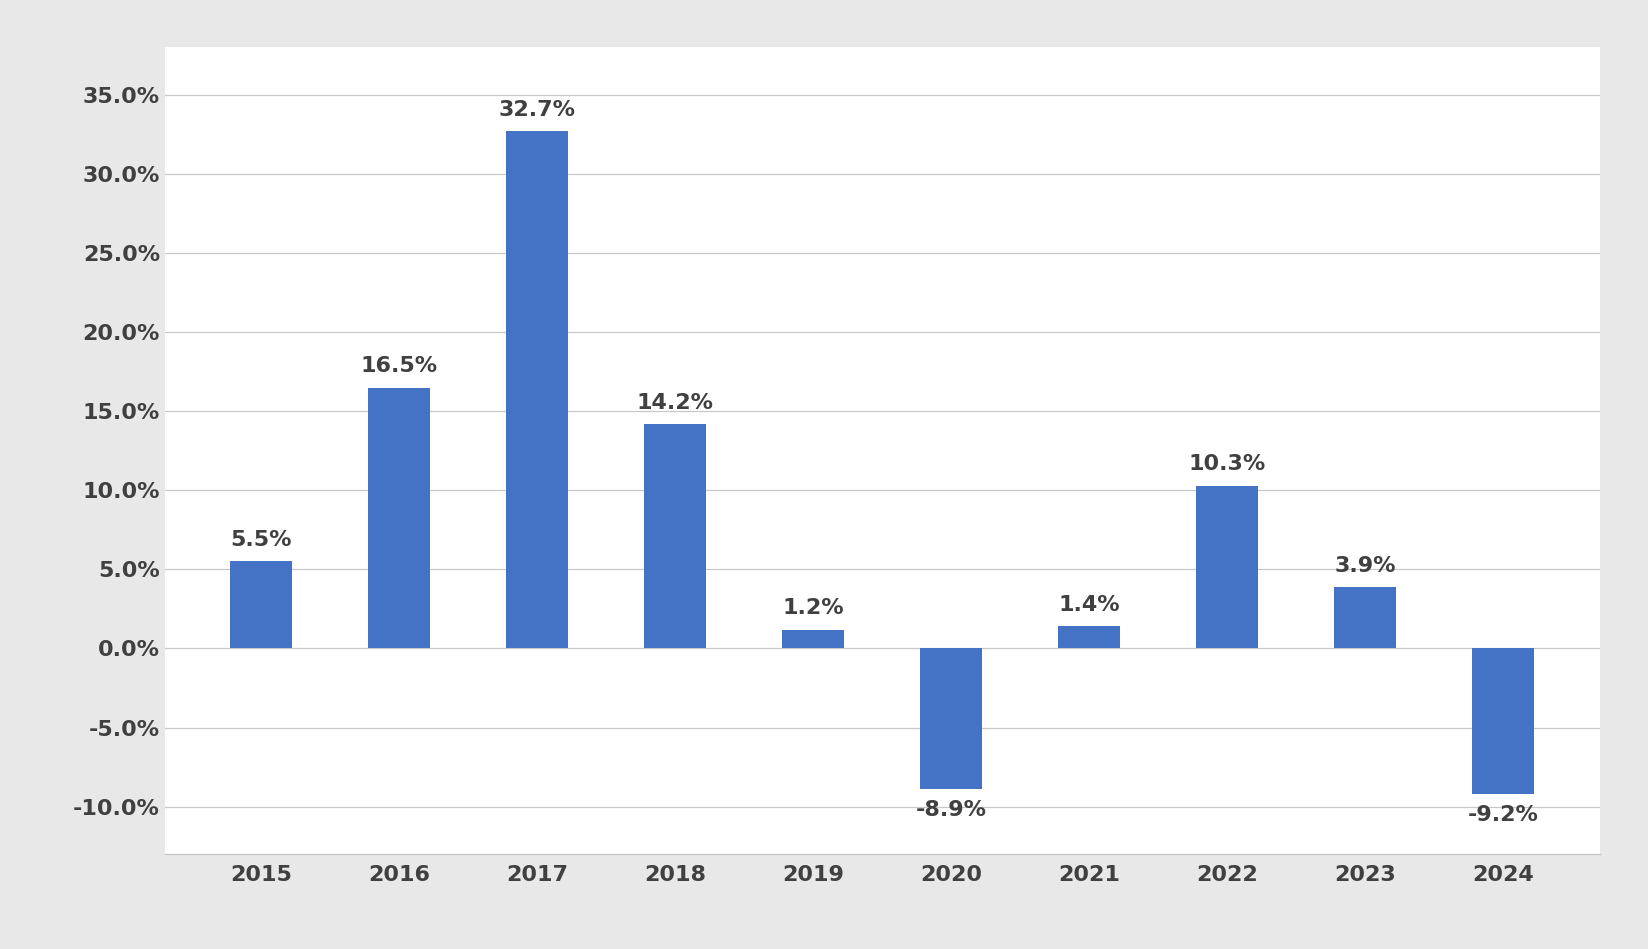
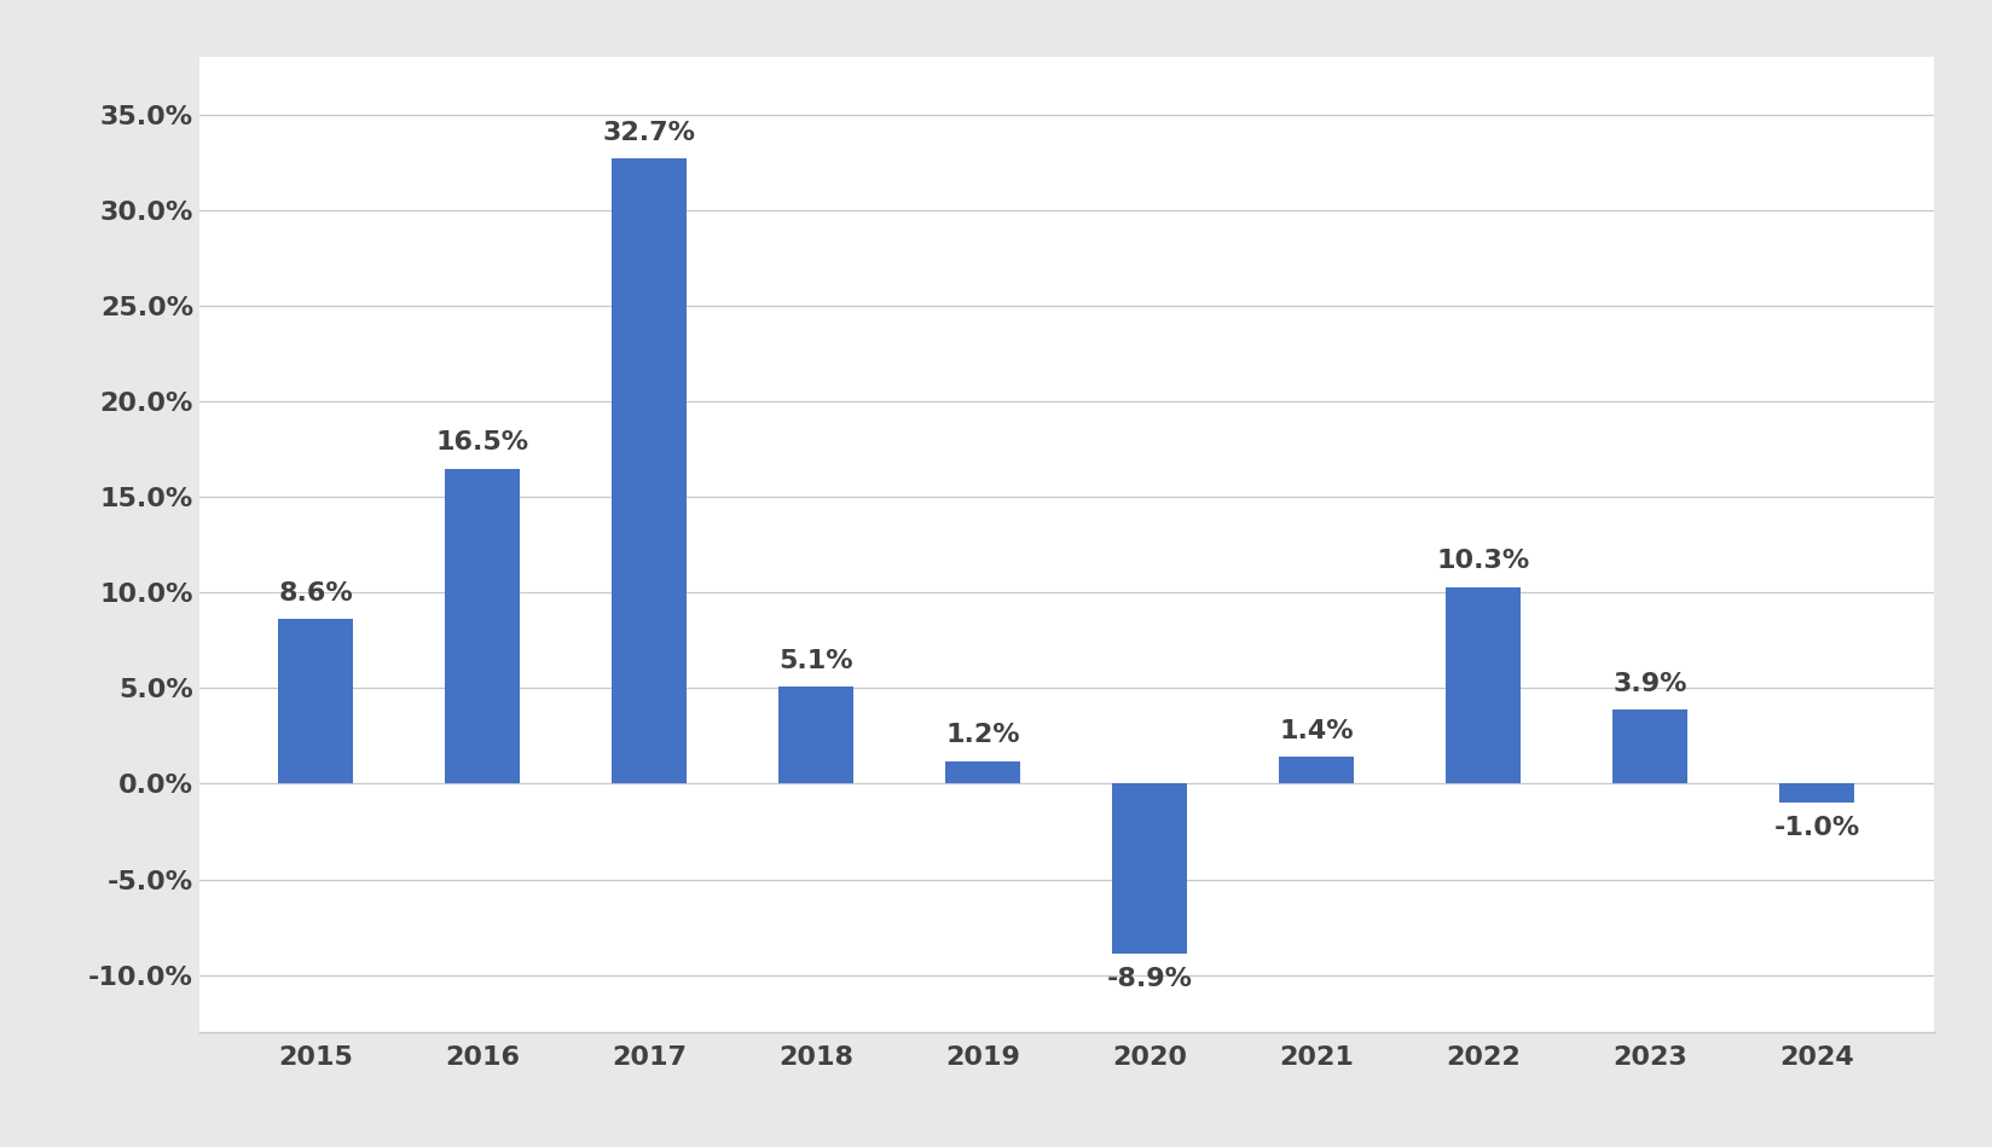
2015: 5.5% -> 8.6%
2018: 14.2% -> 5.1%
2024: -9.2% -> -1.0%
